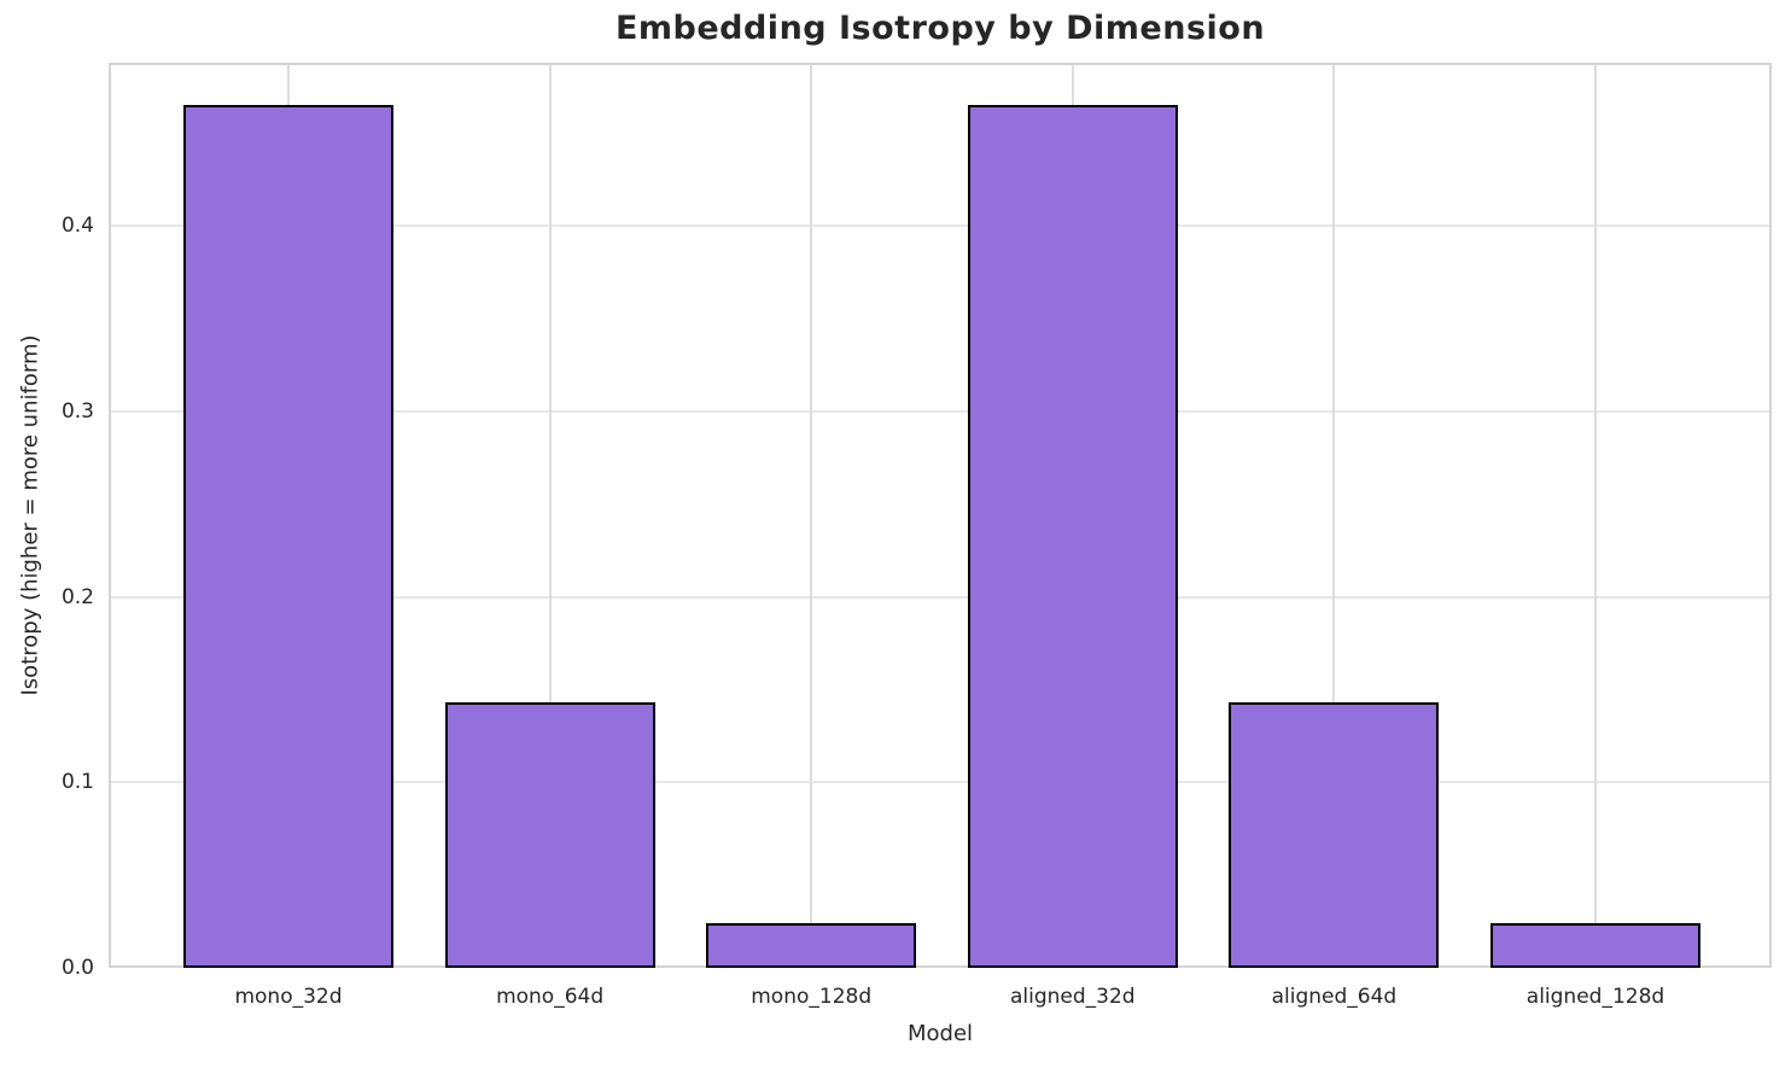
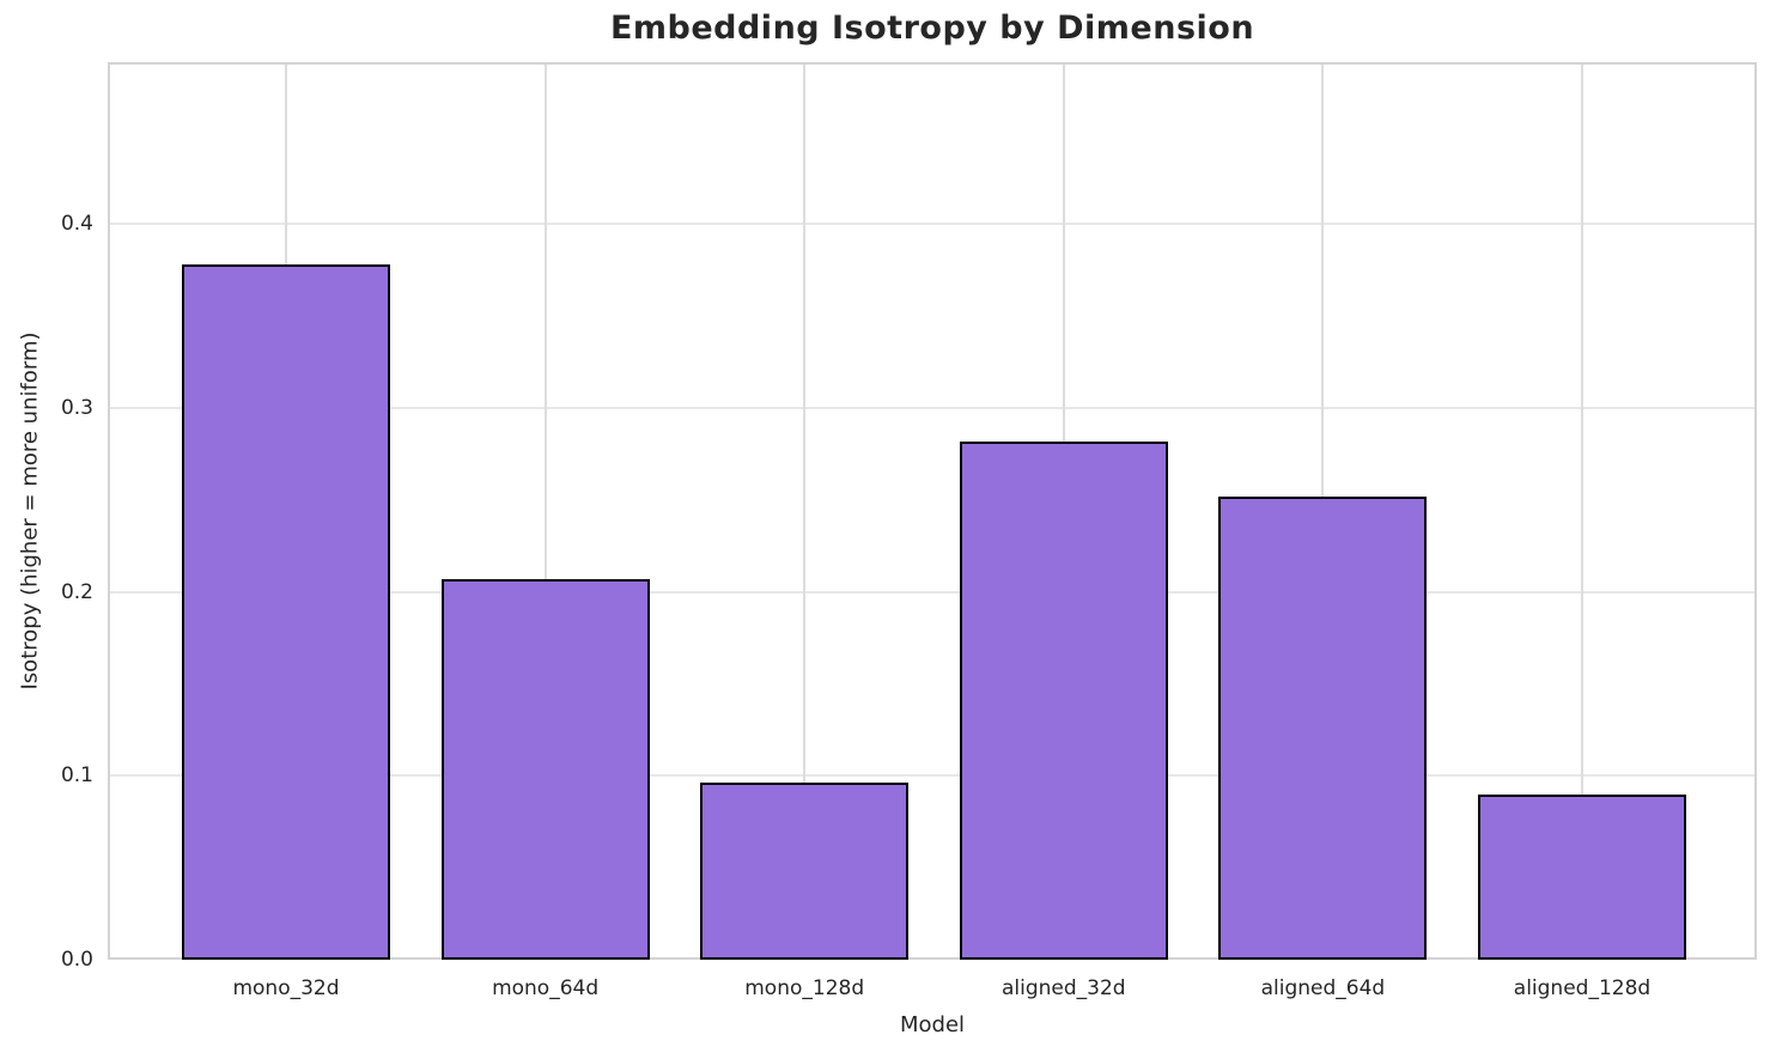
mono_32d: 0.465 -> 0.378
mono_64d: 0.143 -> 0.207
mono_128d: 0.024 -> 0.096
aligned_32d: 0.465 -> 0.282
aligned_64d: 0.143 -> 0.252
aligned_128d: 0.024 -> 0.090
